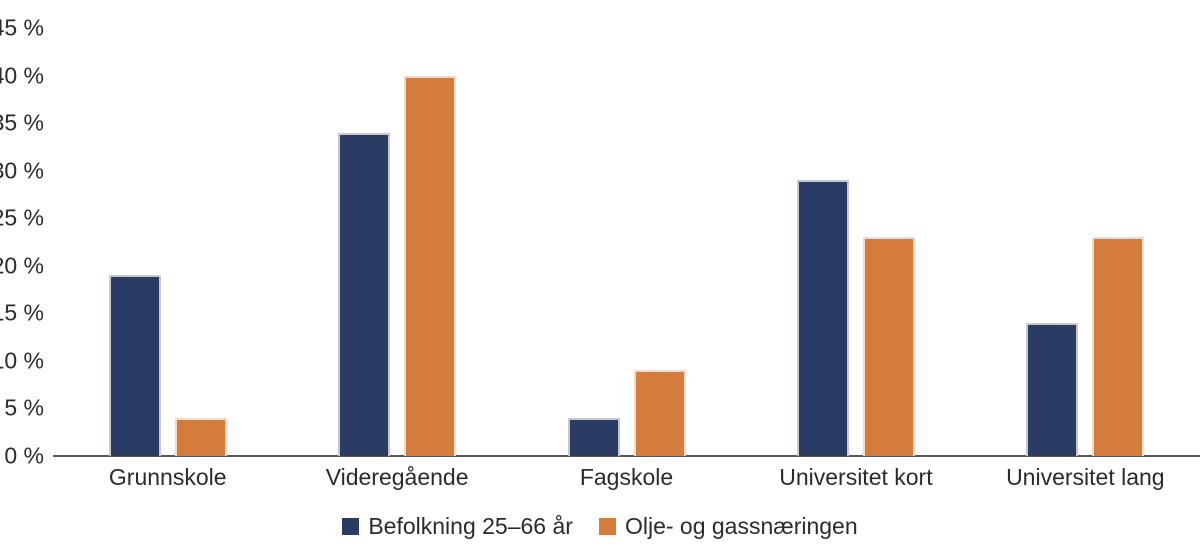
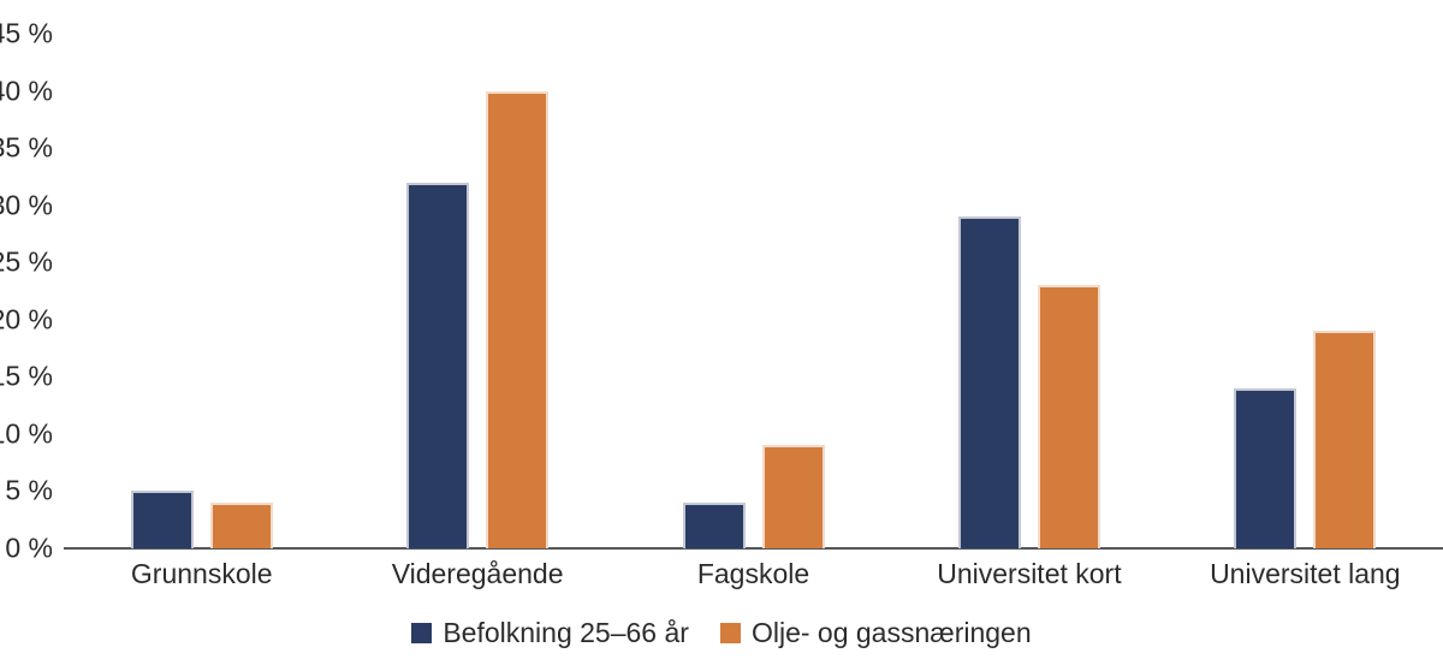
Befolkning 25–66 år/Grunnskole: 19% -> 5%
Befolkning 25–66 år/Videregående: 34% -> 32%
Olje- og gassnæringen/Universitet lang: 23% -> 19%
